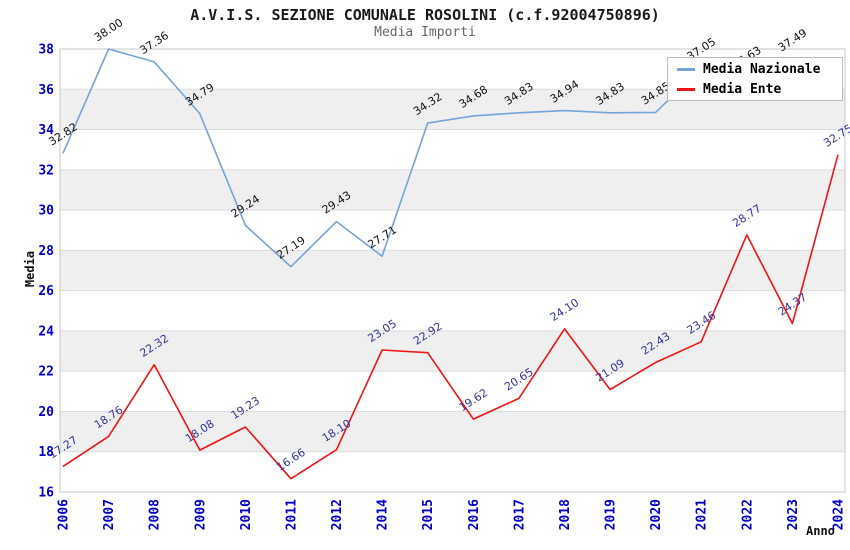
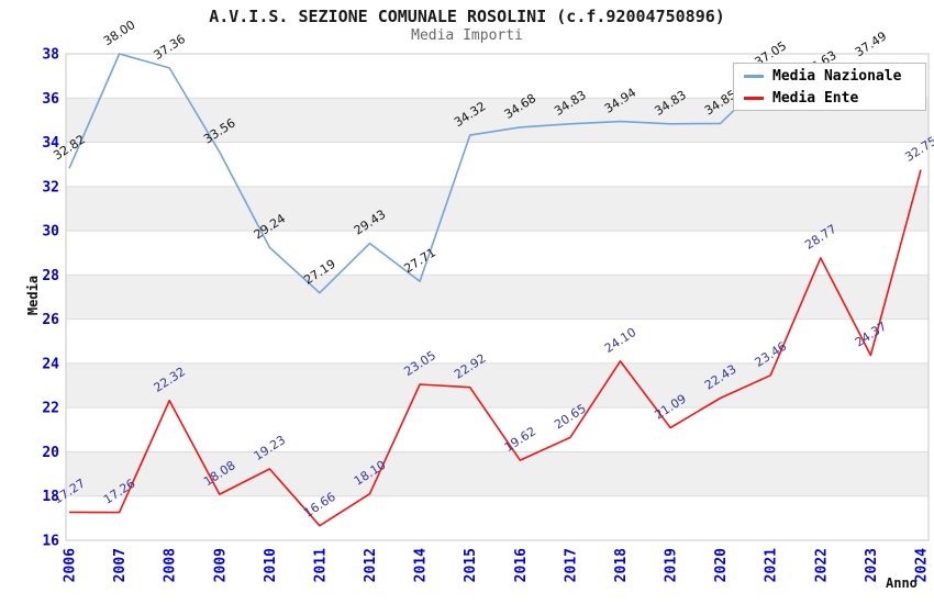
Media Ente/2007: 18.76 -> 17.26
Media Nazionale/2009: 34.79 -> 33.56
